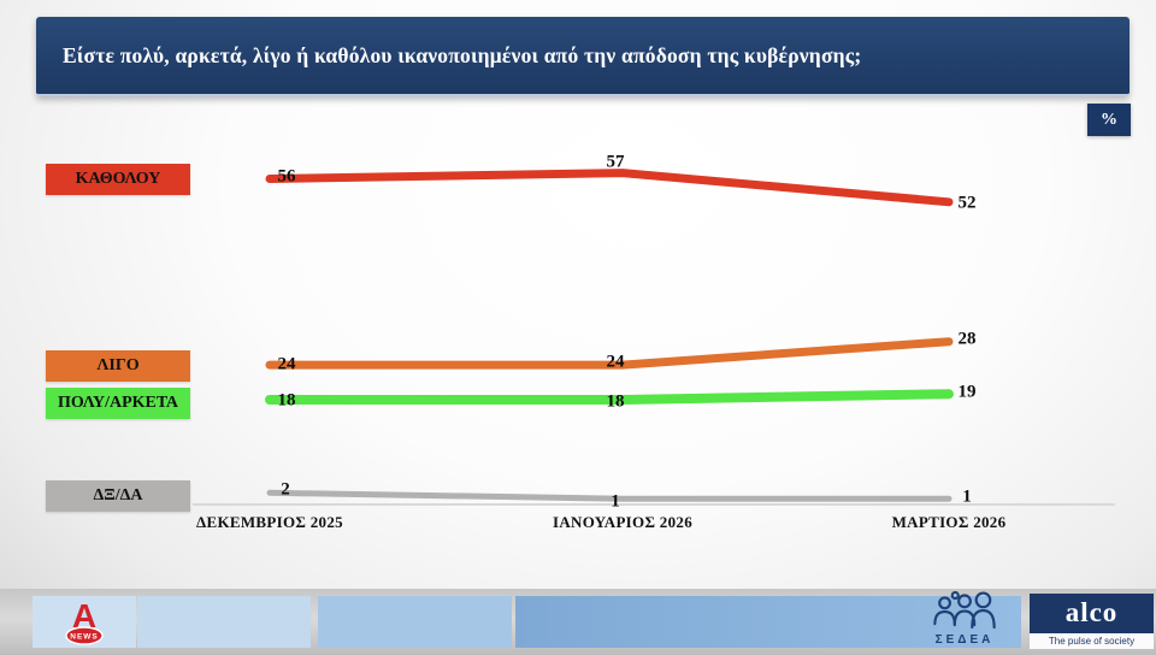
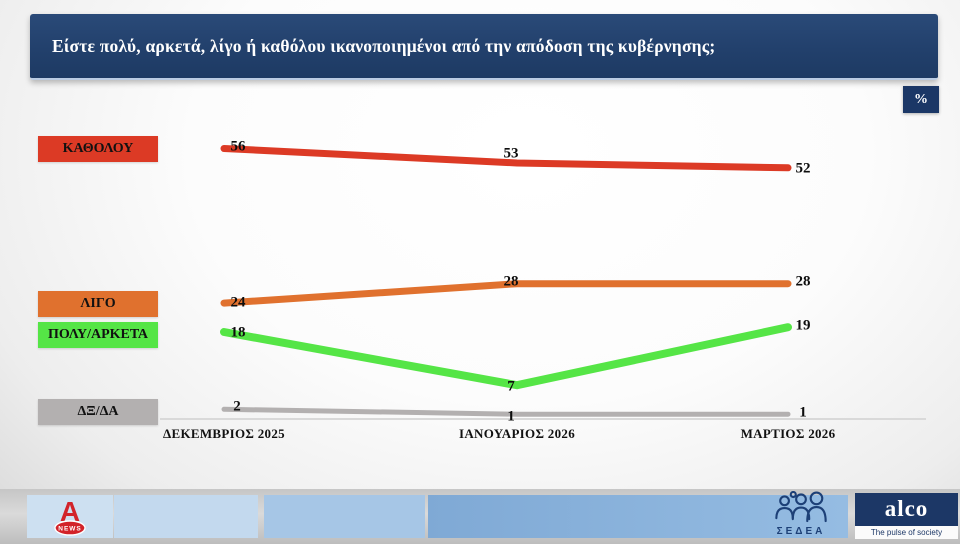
ΚΑΘΟΛΟΥ/ΙΑΝΟΥΑΡΙΟΣ 2026: 57 -> 53
ΛΙΓΟ/ΙΑΝΟΥΑΡΙΟΣ 2026: 24 -> 28
ΠΟΛΥ/ΑΡΚΕΤΑ/ΙΑΝΟΥΑΡΙΟΣ 2026: 18 -> 7
